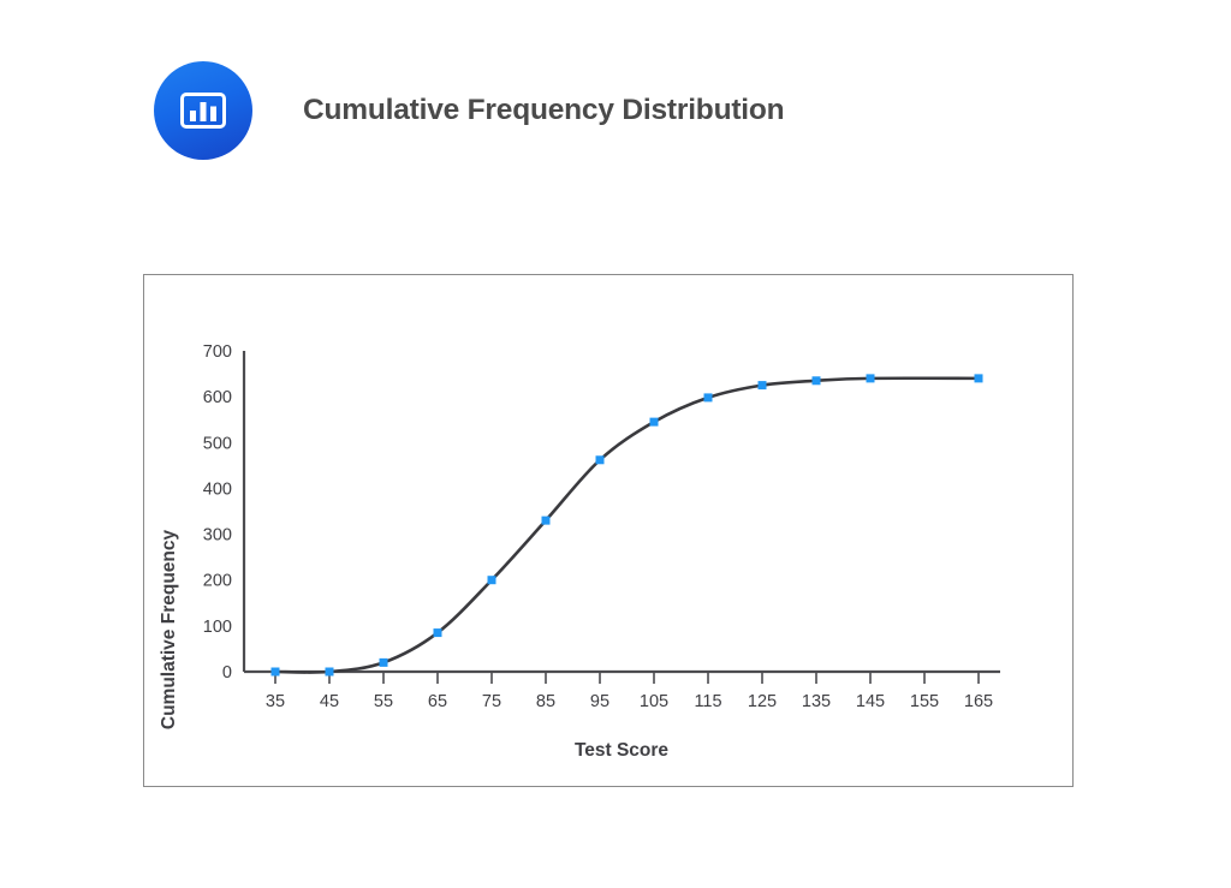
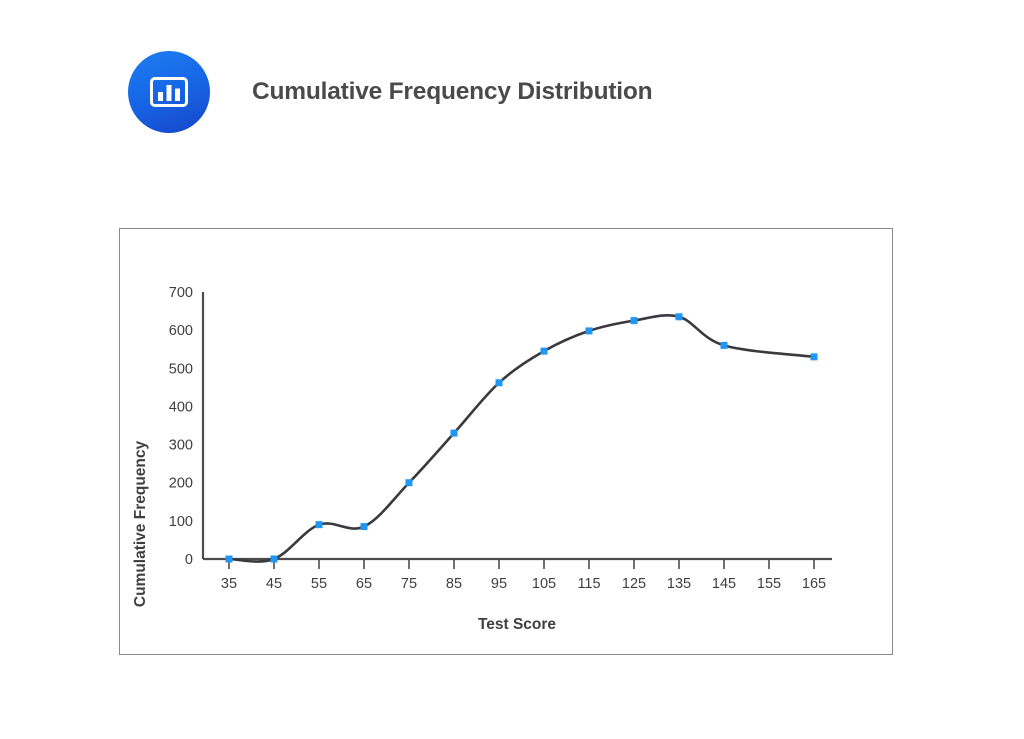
55: 20 -> 90
145: 640 -> 560
165: 640 -> 530
